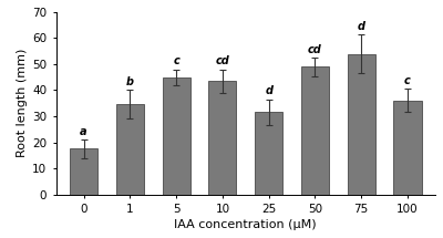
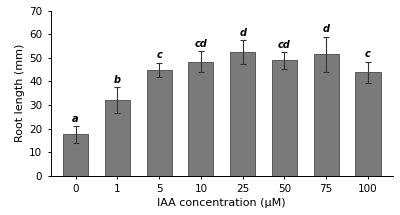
1: 34.5 -> 32.0
10: 43.5 -> 48.5
25: 31.5 -> 52.5
75: 54.0 -> 51.5
100: 36.0 -> 44.0
